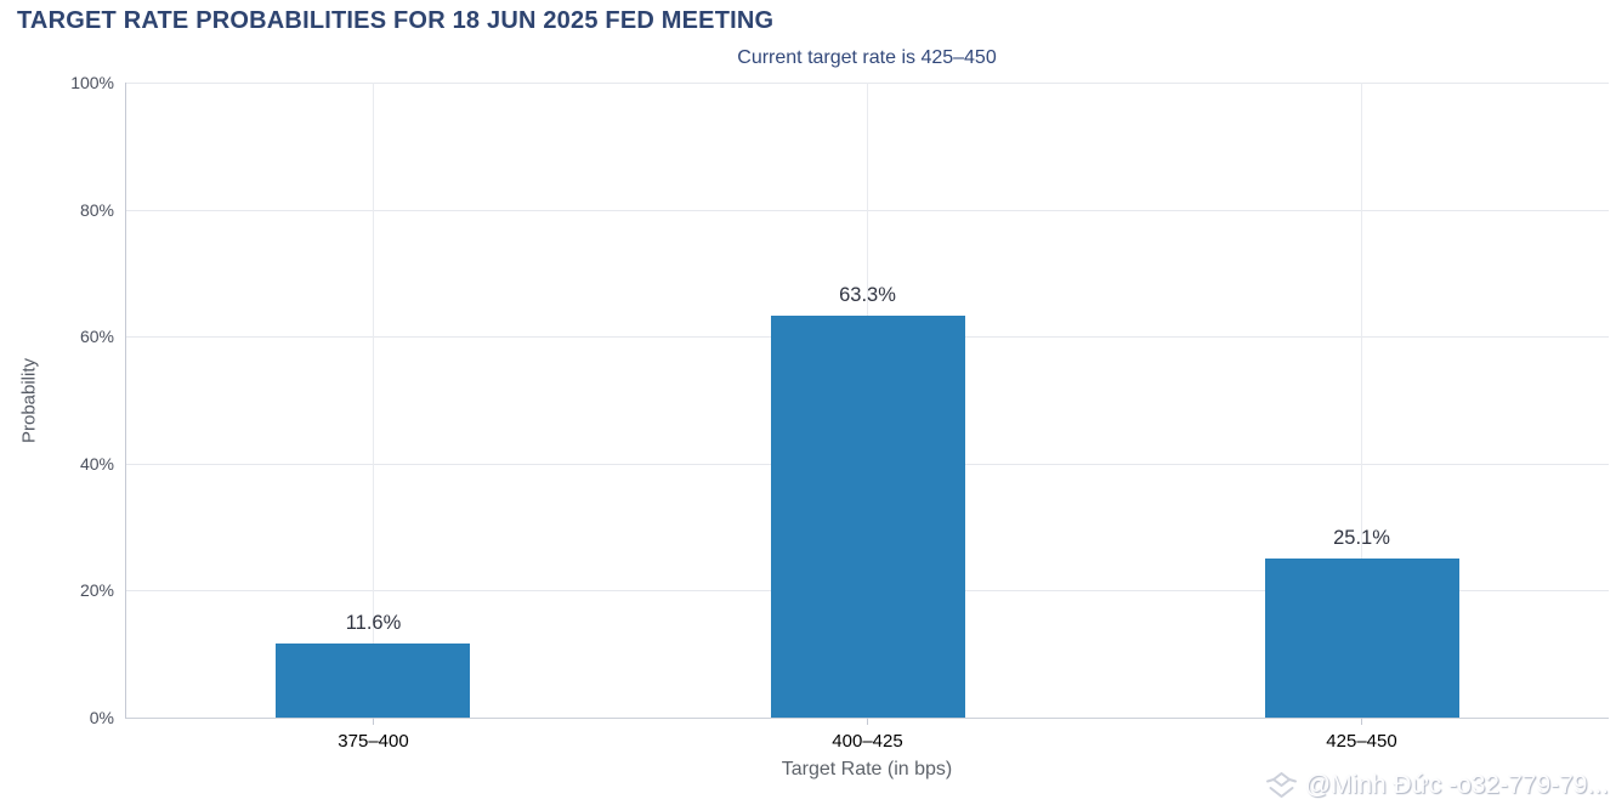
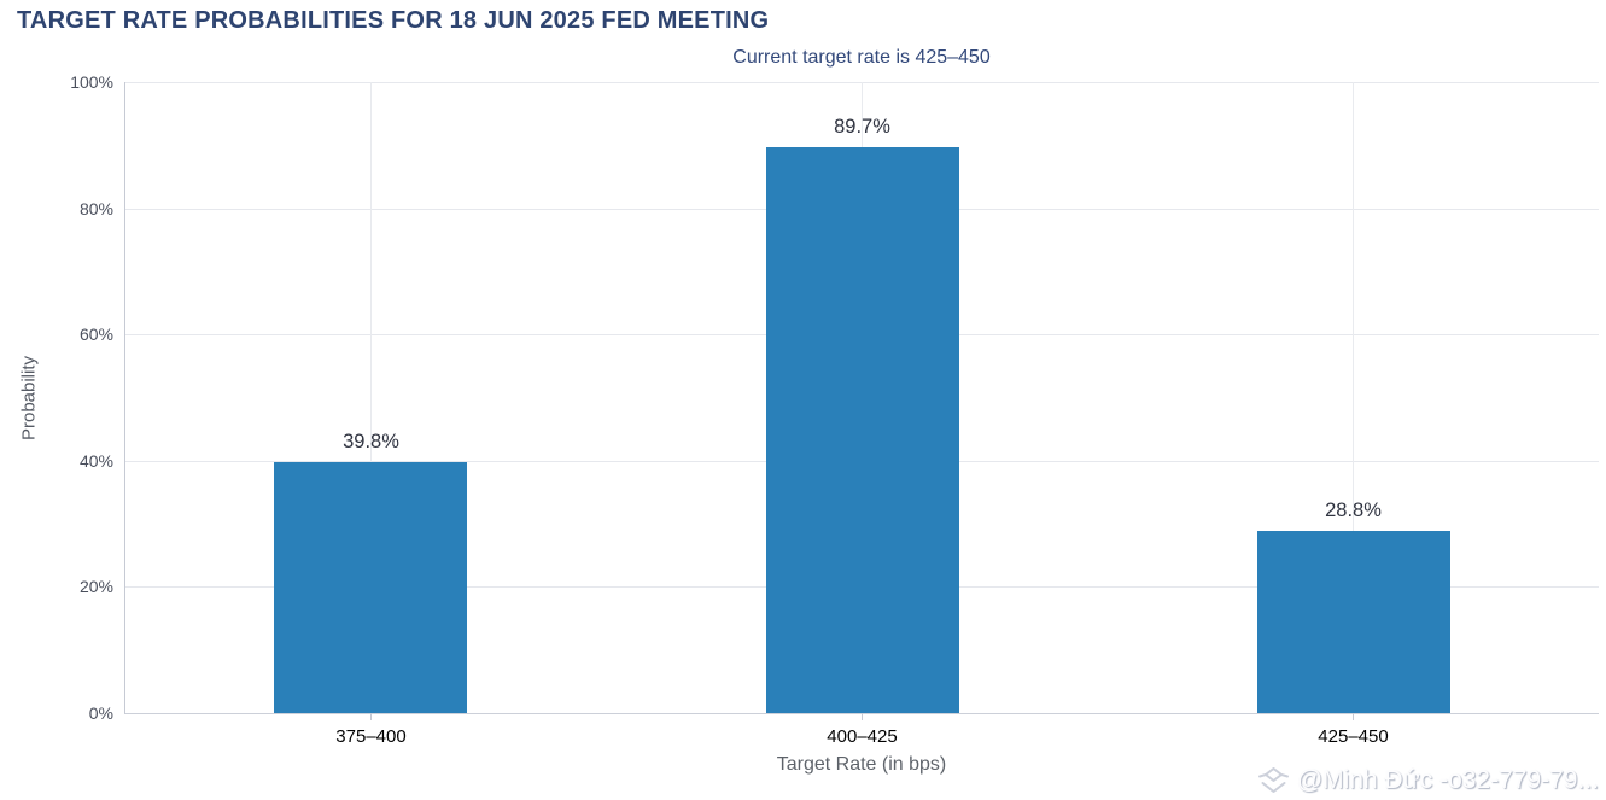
375–400: 11.6% -> 39.8%
400–425: 63.3% -> 89.7%
425–450: 25.1% -> 28.8%
